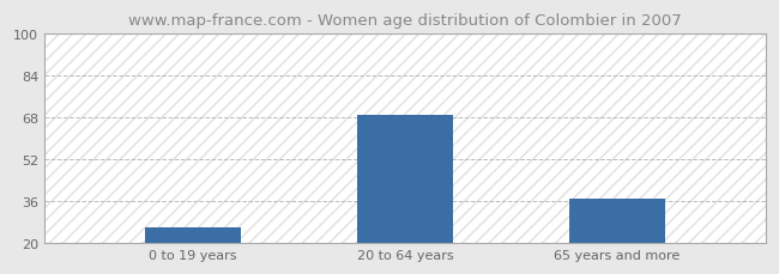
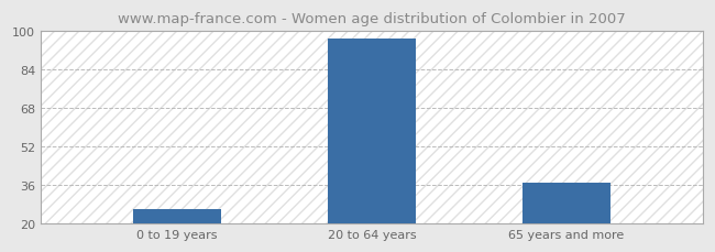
20 to 64 years: 69 -> 97
